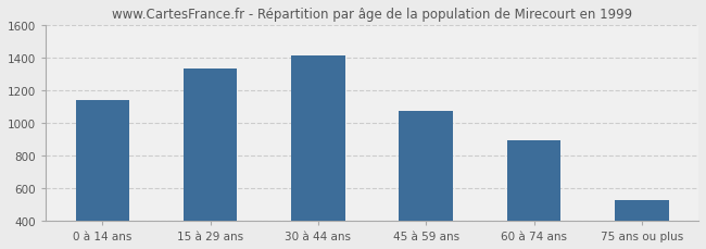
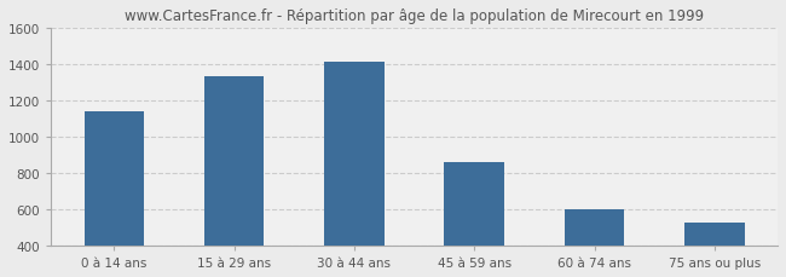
45 à 59 ans: 1070 -> 860
60 à 74 ans: 890 -> 600
